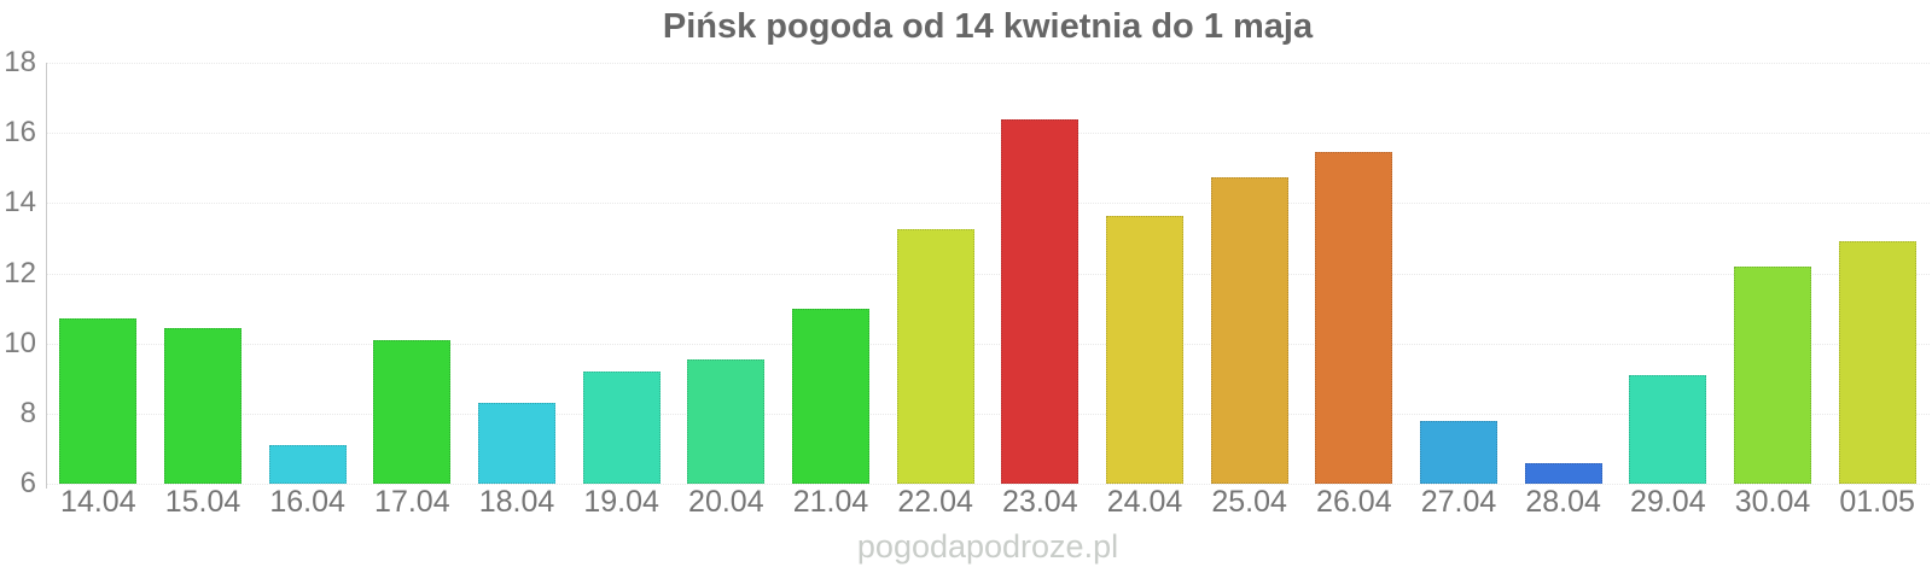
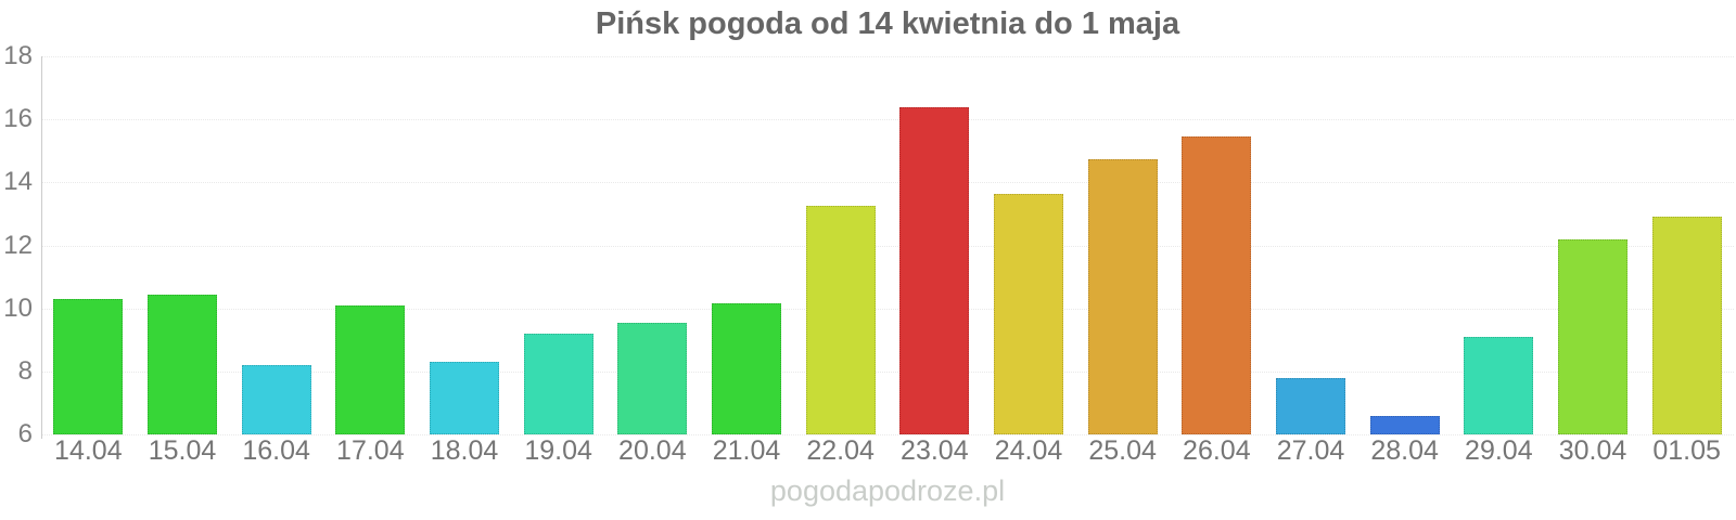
14.04: 10.7 -> 10.3
16.04: 7.1 -> 8.2
21.04: 11.0 -> 10.2
